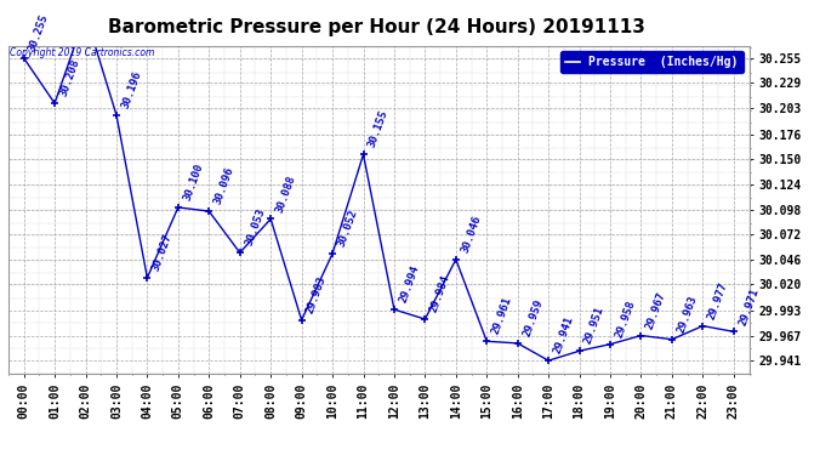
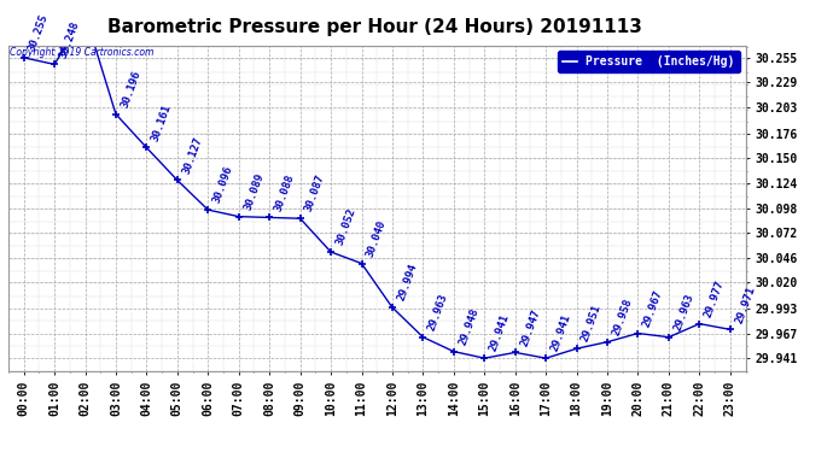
01:00: 30.208 -> 30.248
04:00: 30.027 -> 30.161
05:00: 30.100 -> 30.127
07:00: 30.053 -> 30.089
09:00: 29.983 -> 30.087
11:00: 30.155 -> 30.040
13:00: 29.984 -> 29.963
14:00: 30.046 -> 29.948
15:00: 29.961 -> 29.941
16:00: 29.959 -> 29.947
